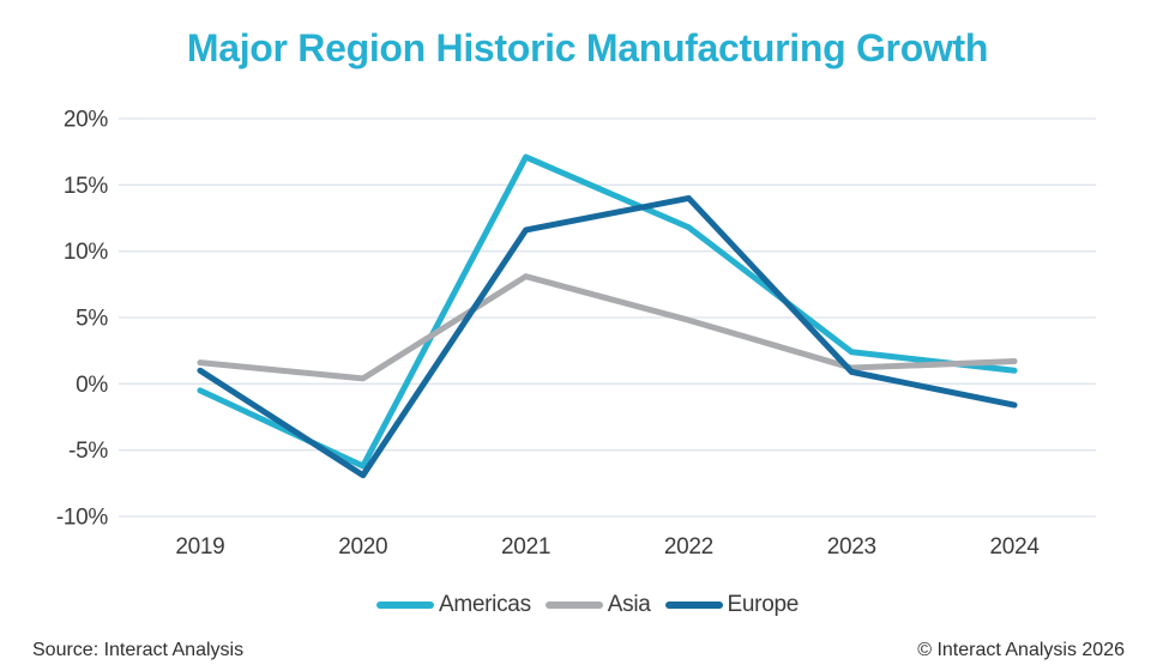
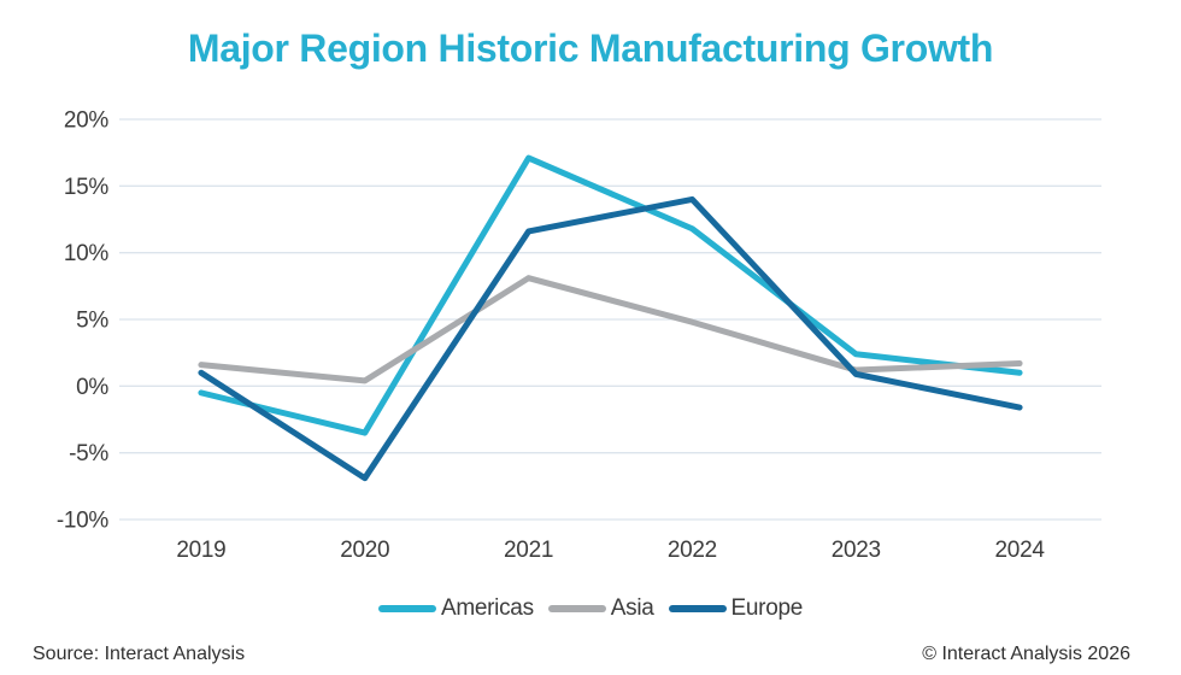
Americas/2020: -6.2% -> -3.5%
